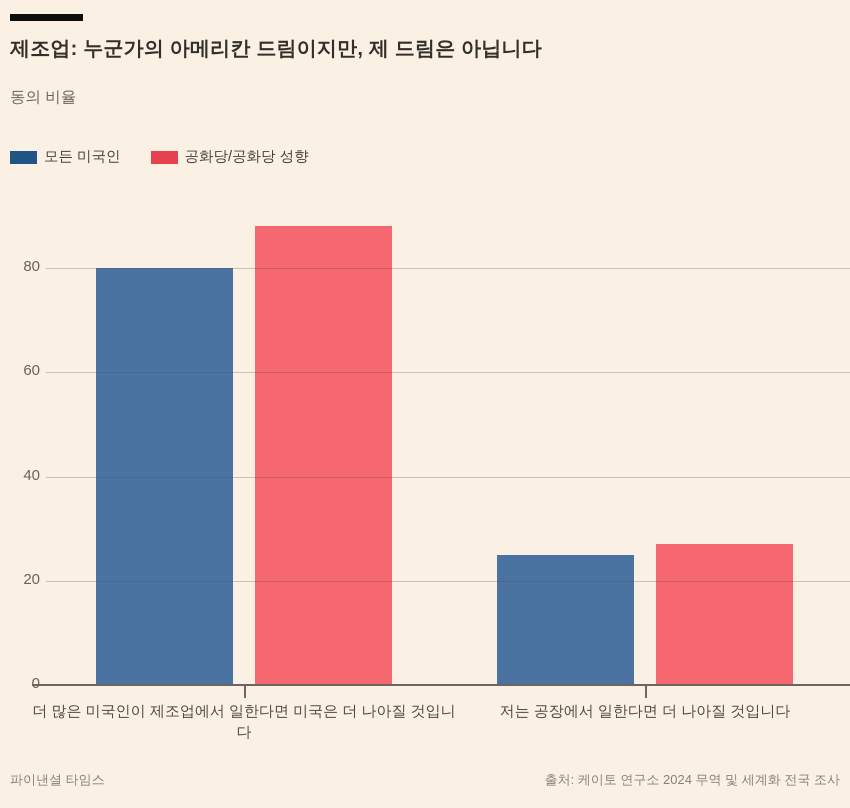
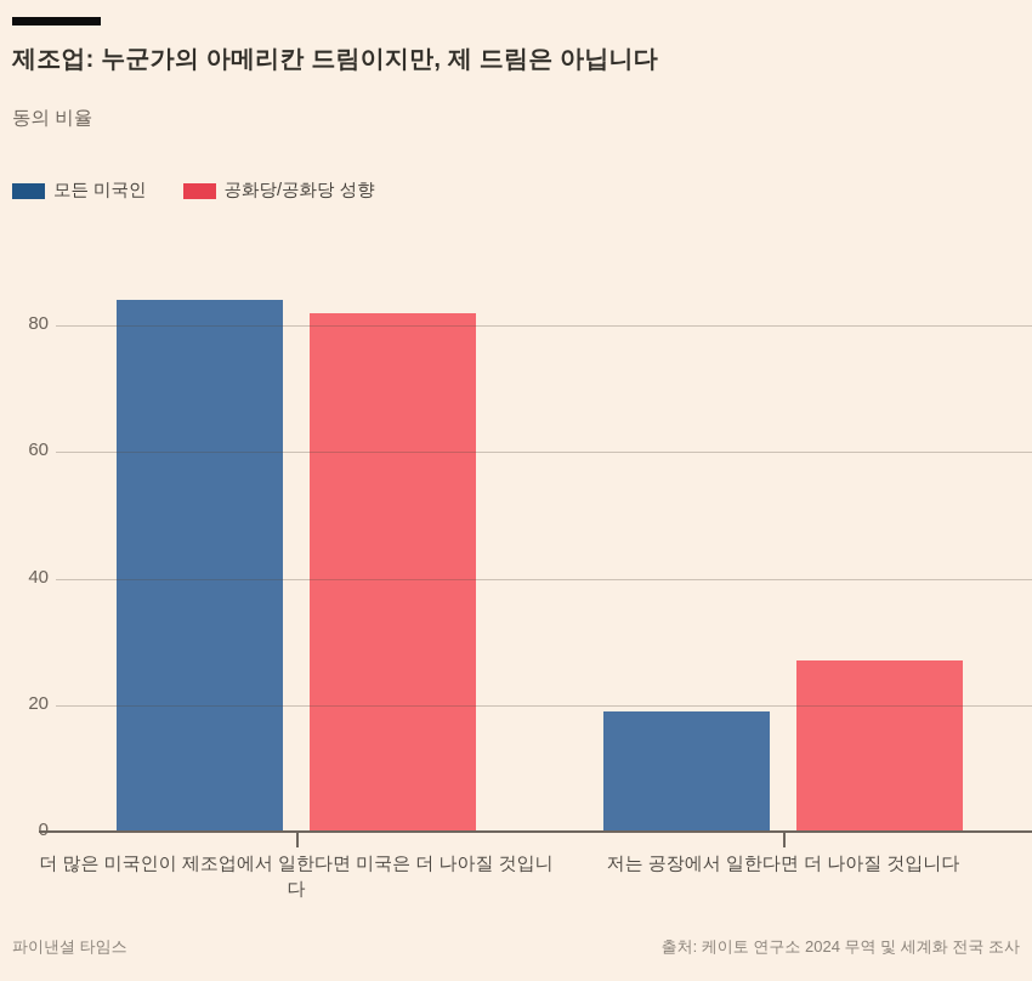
모든 미국인/더 많은 미국인이 제조업에서 일한다면 미국은 더 나아질 것입니다: 80 -> 84
공화당/공화당 성향/더 많은 미국인이 제조업에서 일한다면 미국은 더 나아질 것입니다: 88 -> 82
모든 미국인/저는 공장에서 일한다면 더 나아질 것입니다: 25 -> 19
